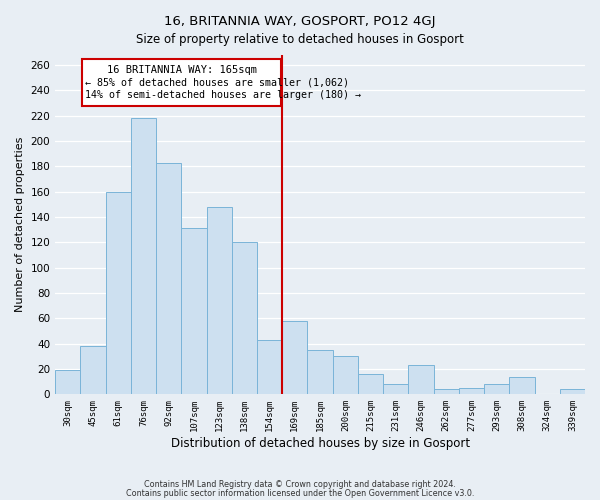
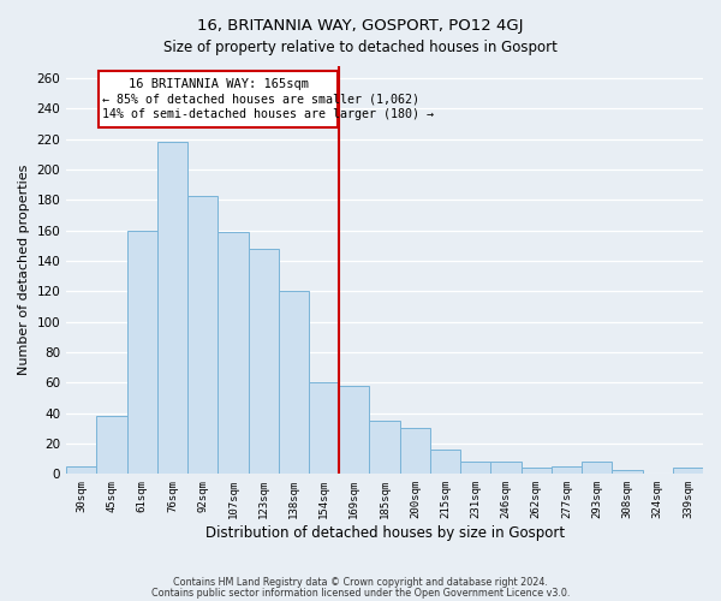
30sqm: 19 -> 5
107sqm: 131 -> 159
154sqm: 43 -> 60
246sqm: 23 -> 8
308sqm: 14 -> 3
